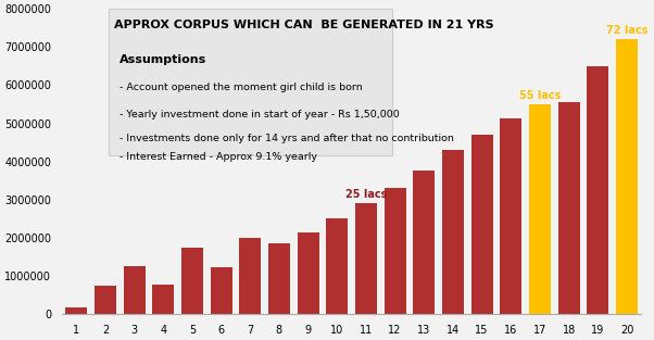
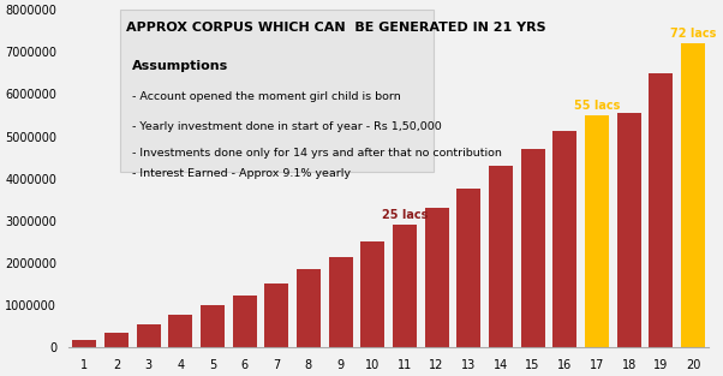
2: 750000 -> 340000
3: 1250000 -> 540000
5: 1750000 -> 1000000
7: 2000000 -> 1520000
